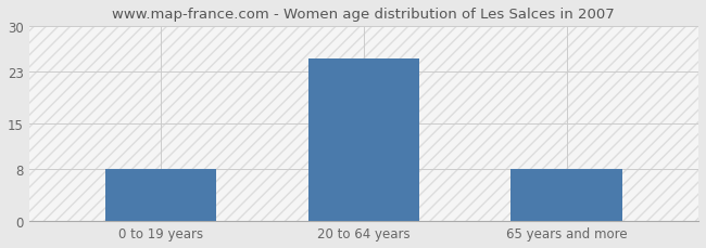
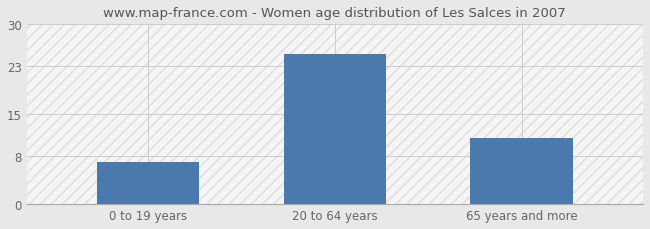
0 to 19 years: 8 -> 7
65 years and more: 8 -> 11
